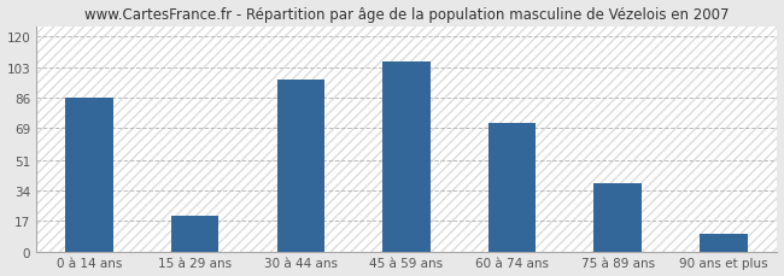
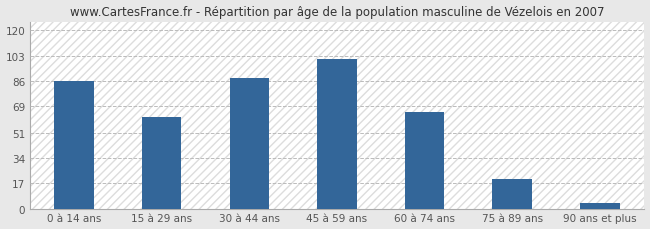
15 à 29 ans: 20 -> 62
30 à 44 ans: 96 -> 88
45 à 59 ans: 106 -> 101
60 à 74 ans: 72 -> 65
75 à 89 ans: 38 -> 20
90 ans et plus: 10 -> 4
